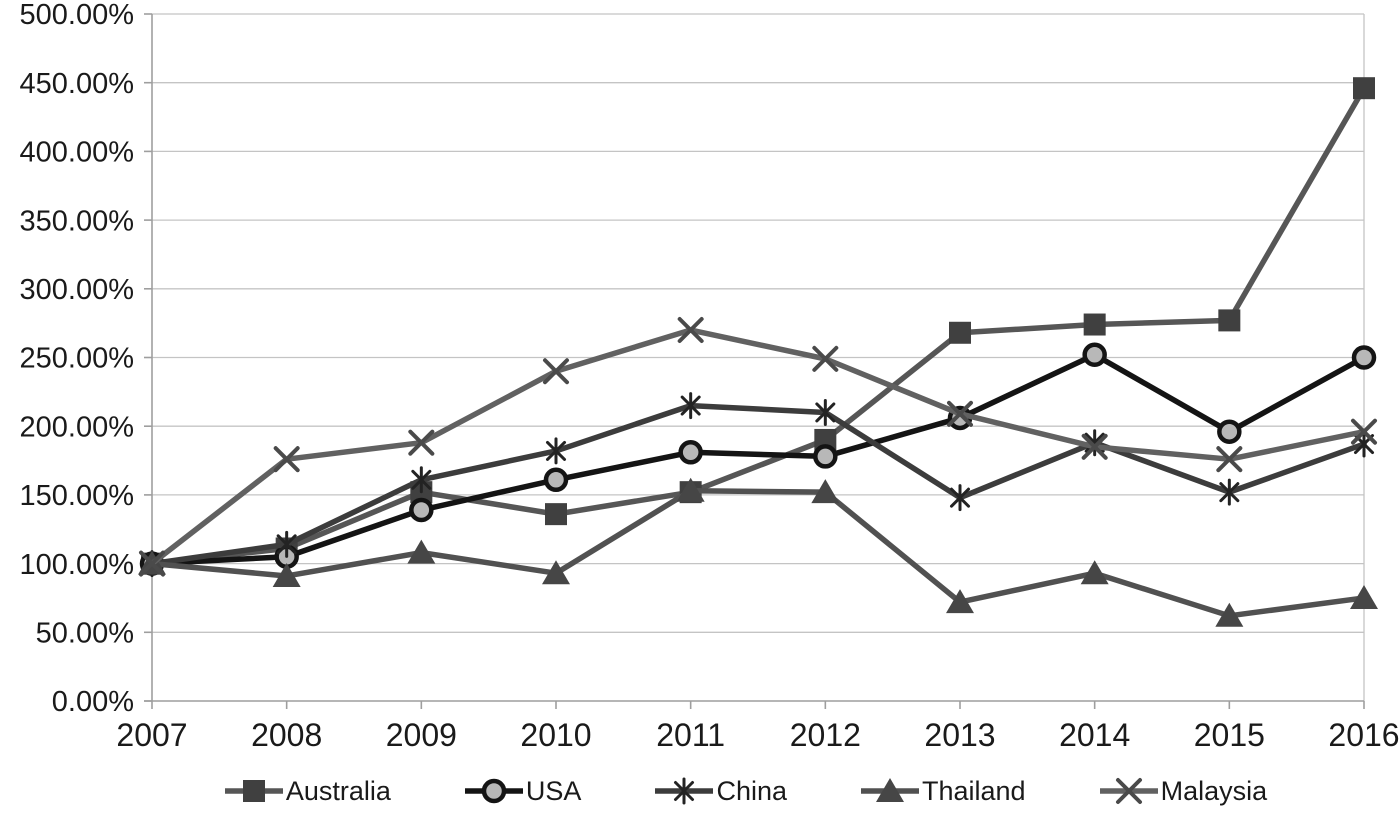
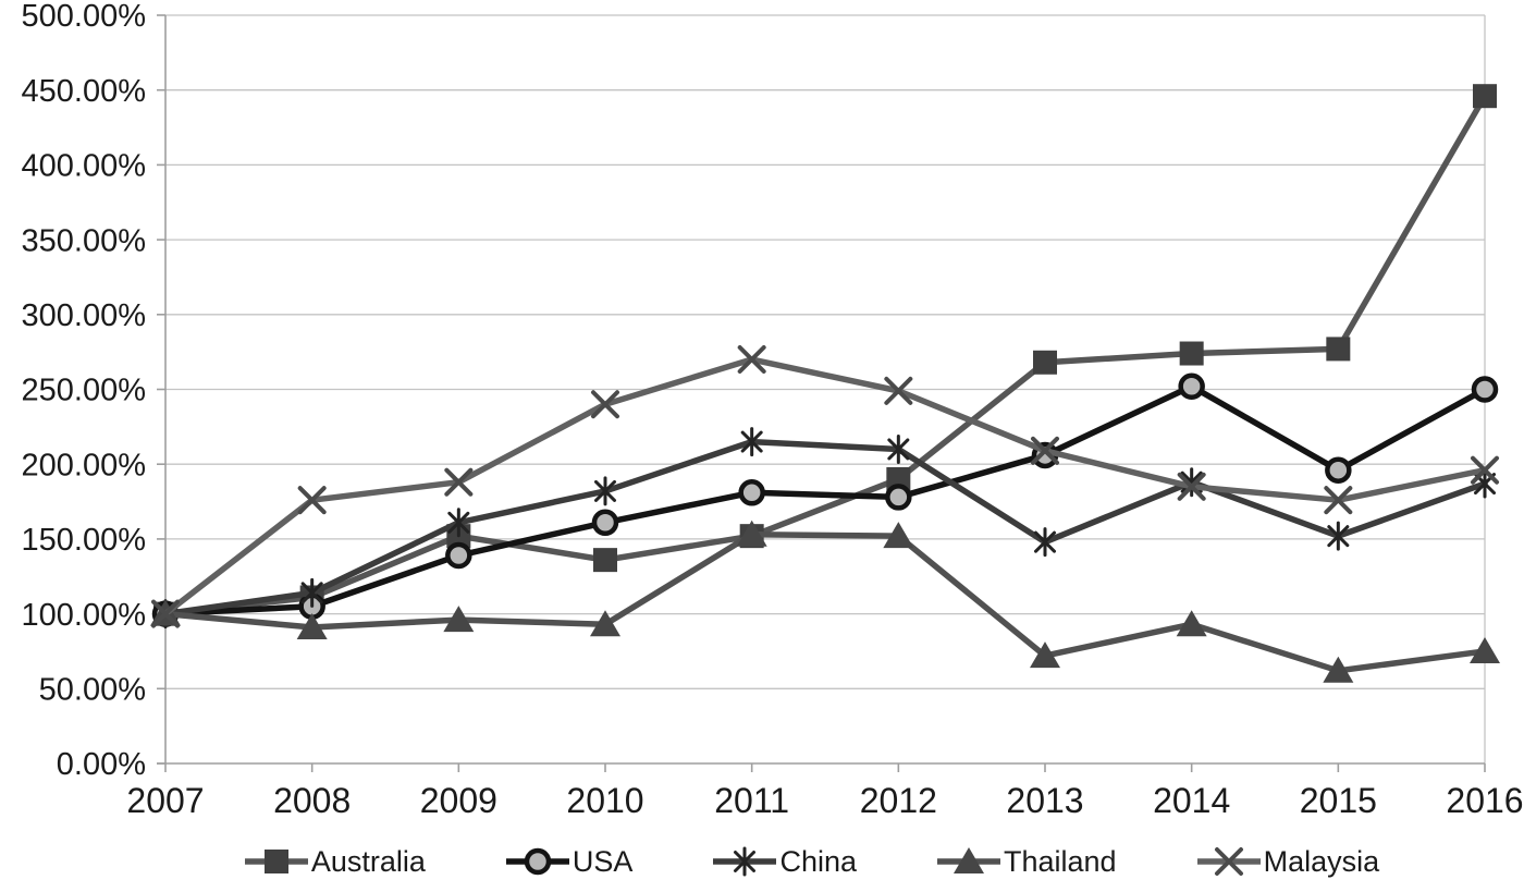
Thailand/2009: 108% -> 96%
